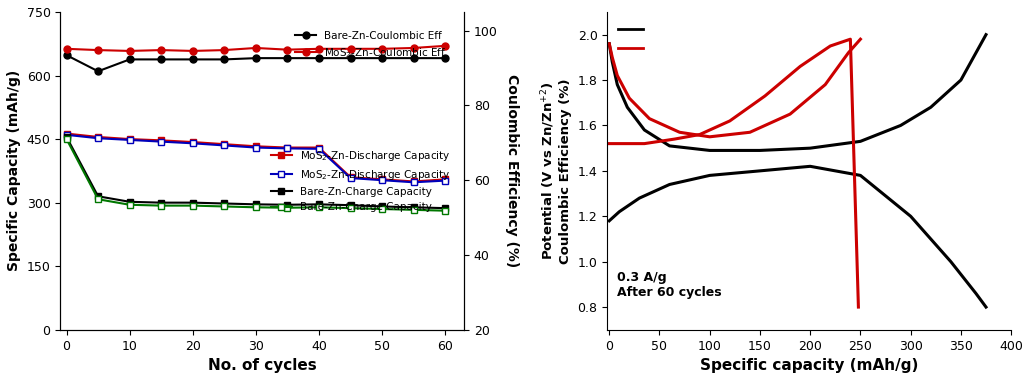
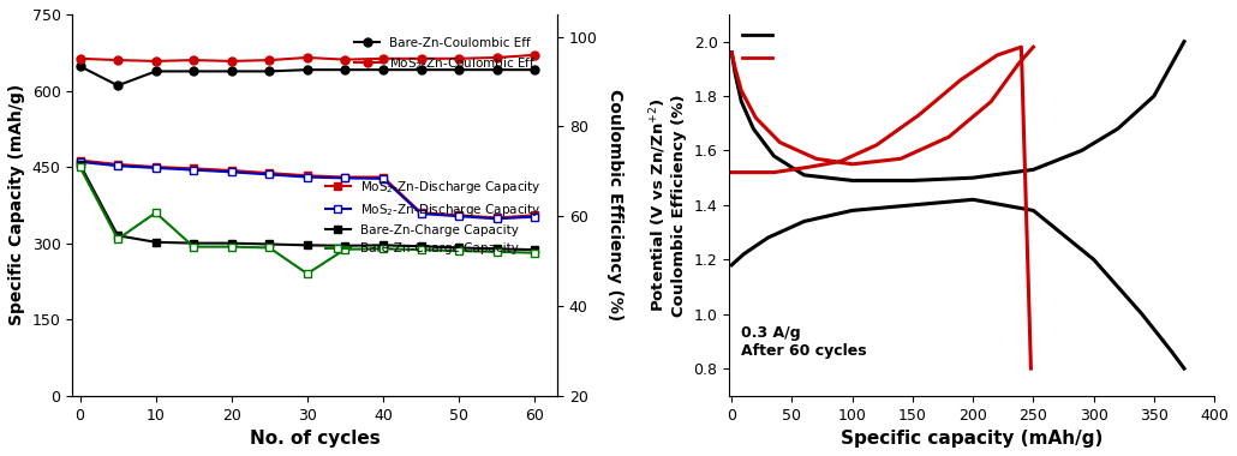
Bare-Zn-Charge Capacity/10: 295 -> 360
Bare-Zn-Charge Capacity/30: 289 -> 240
